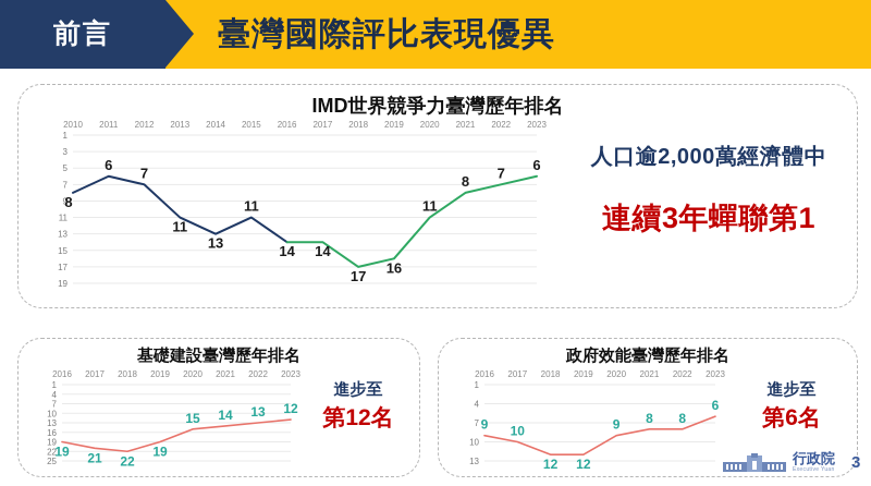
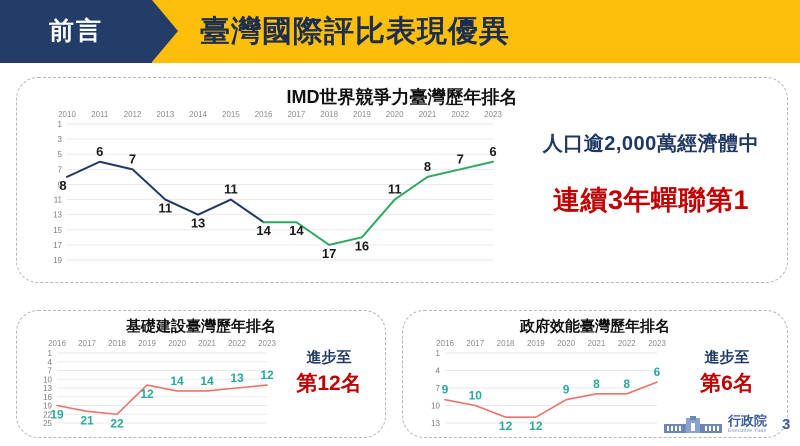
基礎建設臺灣歷年排名/2019: 19 -> 12
基礎建設臺灣歷年排名/2020: 15 -> 14
